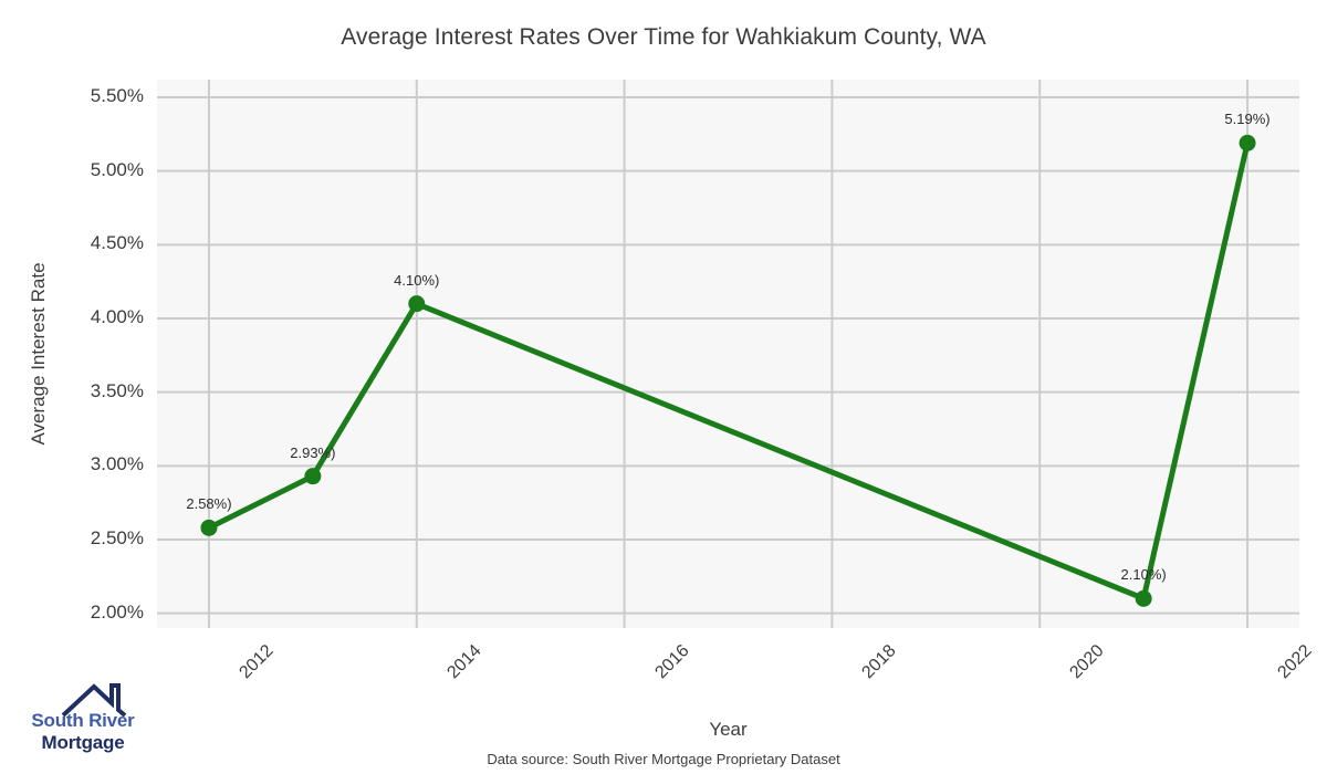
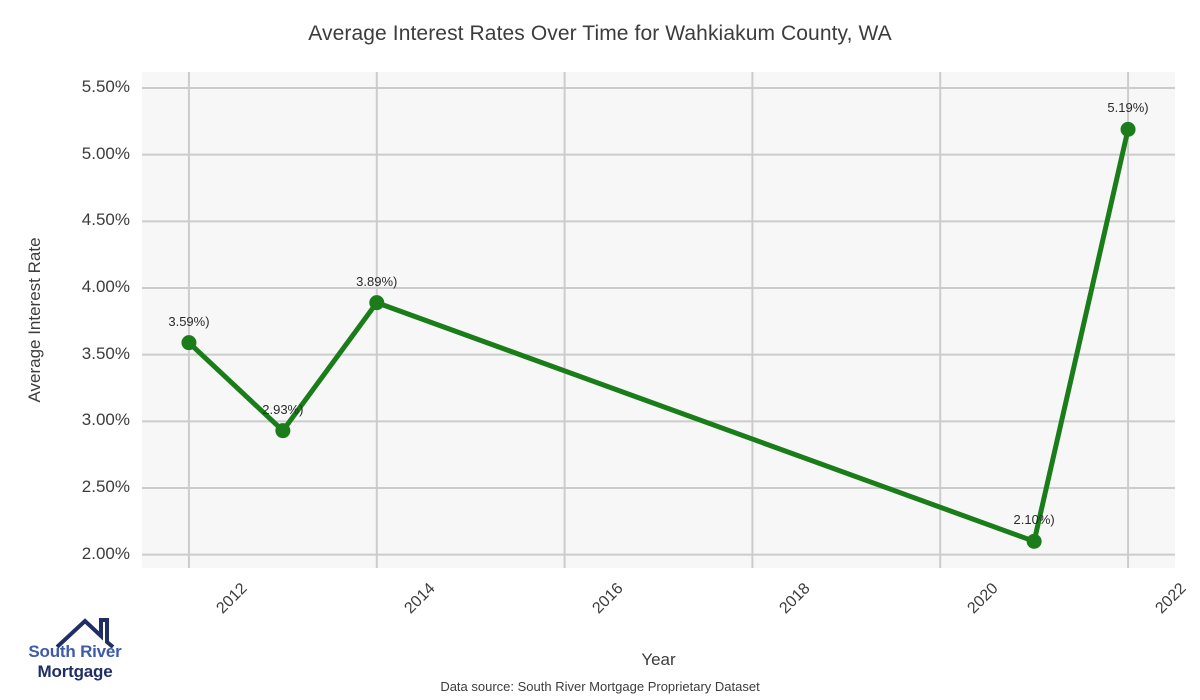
2012: 2.58% -> 3.59%
2014: 4.10% -> 3.89%
